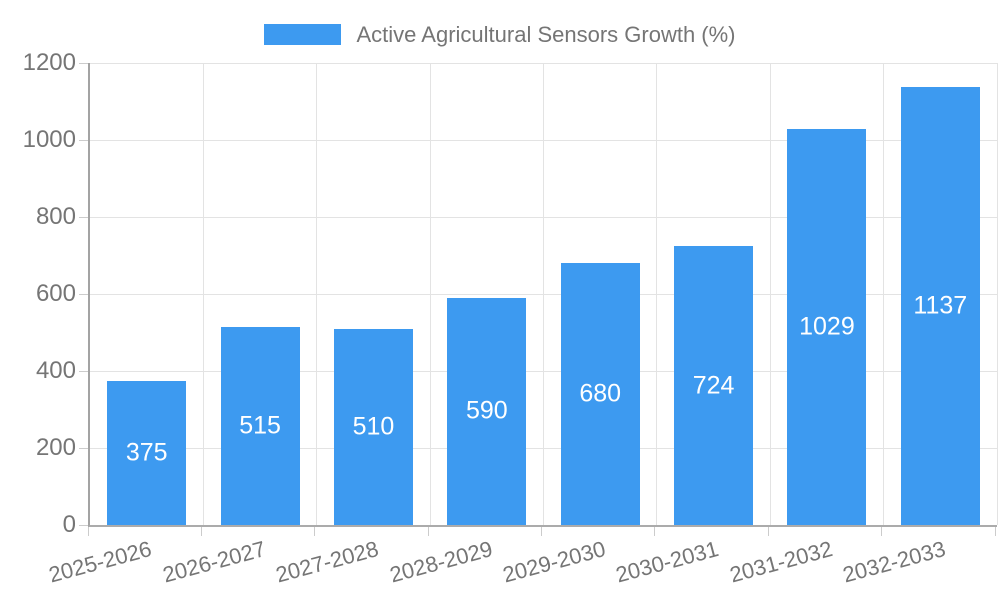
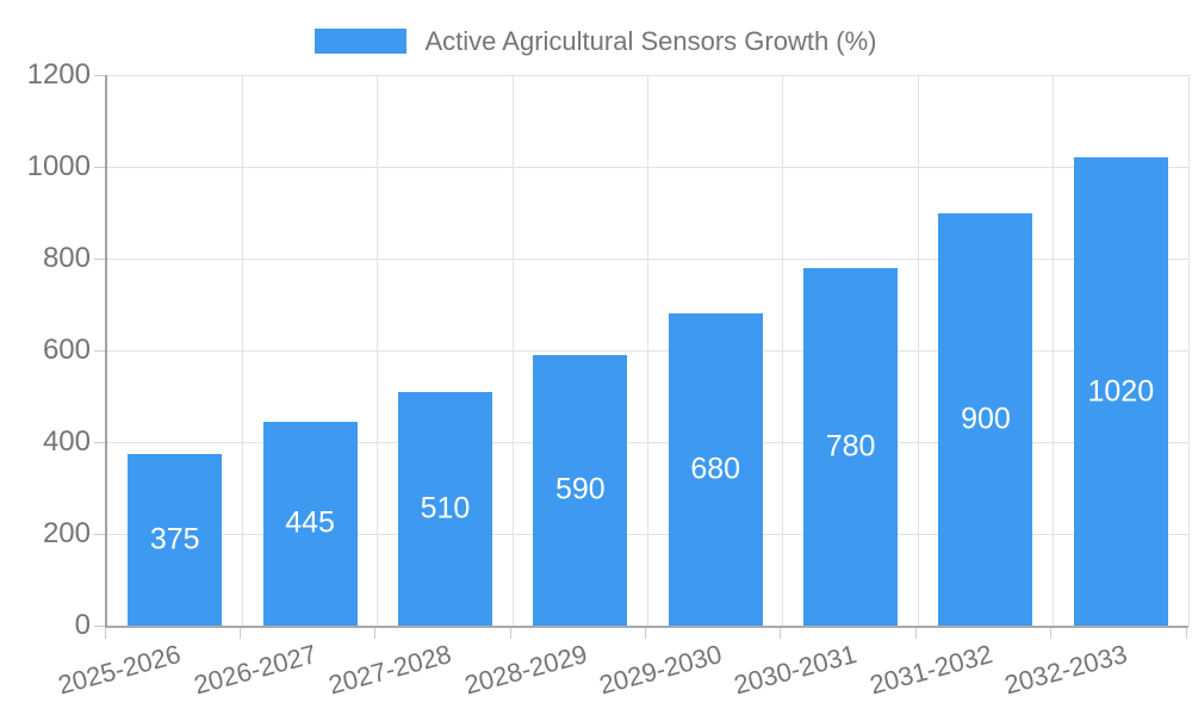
2026-2027: 515 -> 445
2030-2031: 724 -> 780
2031-2032: 1029 -> 900
2032-2033: 1137 -> 1020
